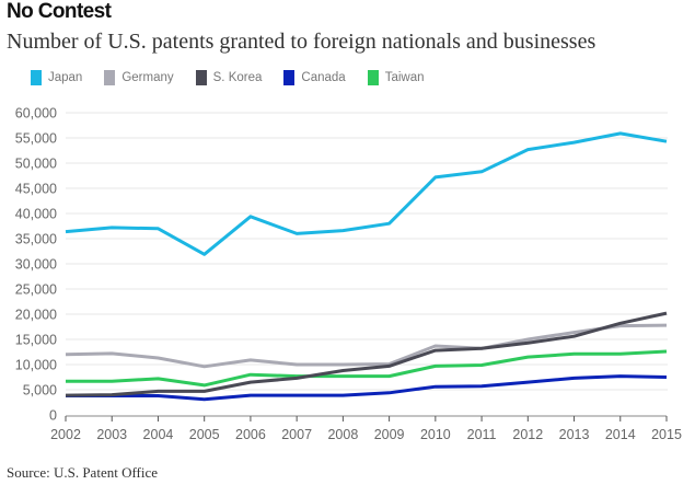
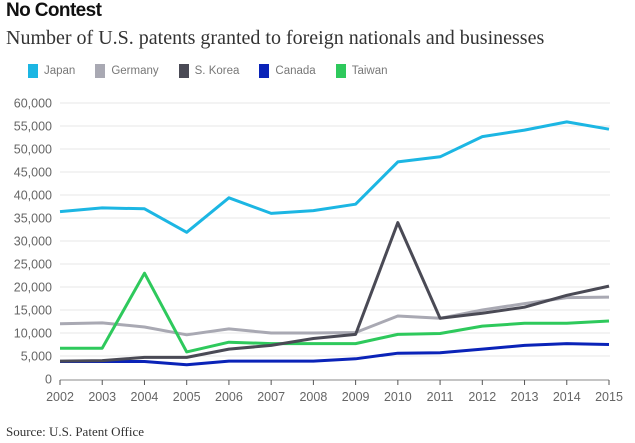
Taiwan/2004: 7000 -> 23000
S. Korea/2010: 13000 -> 34000
